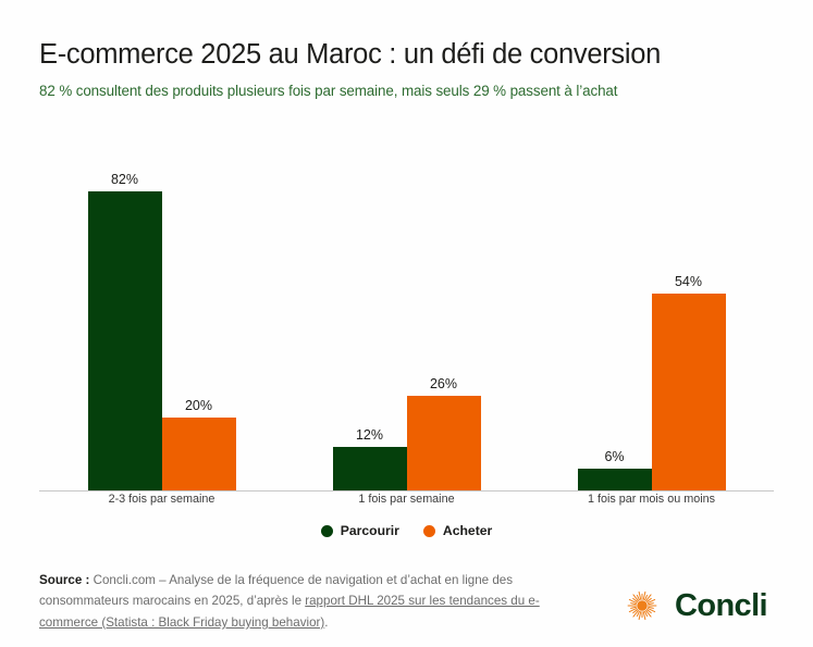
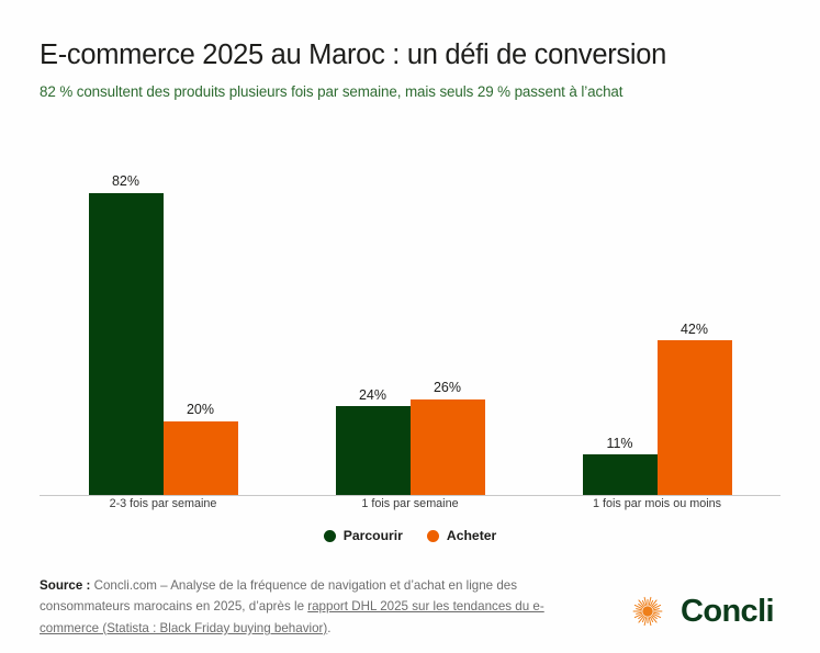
Parcourir/1 fois par semaine: 12% -> 24%
Parcourir/1 fois par mois ou moins: 6% -> 11%
Acheter/1 fois par mois ou moins: 54% -> 42%
